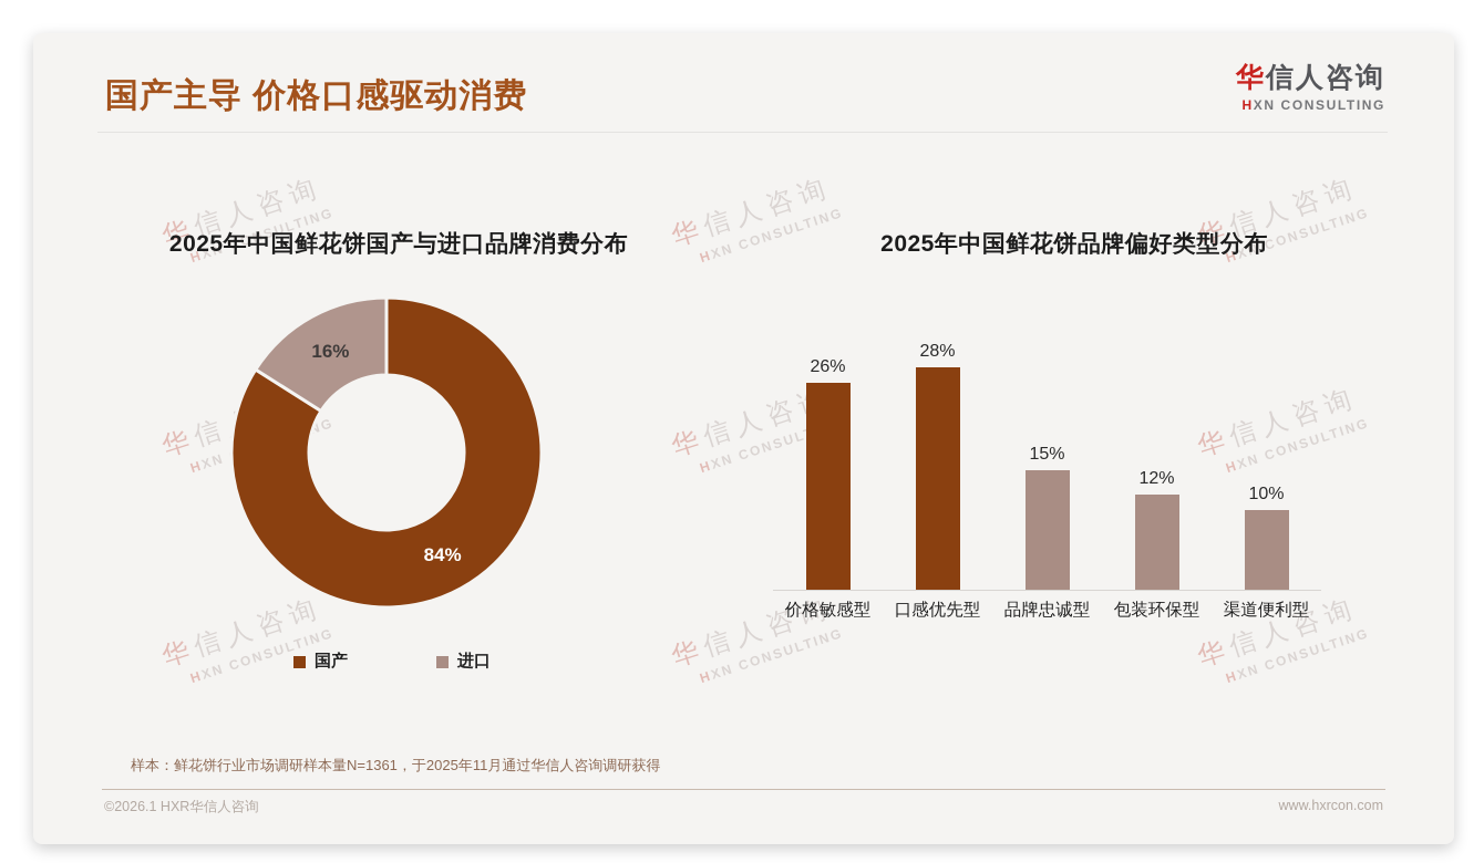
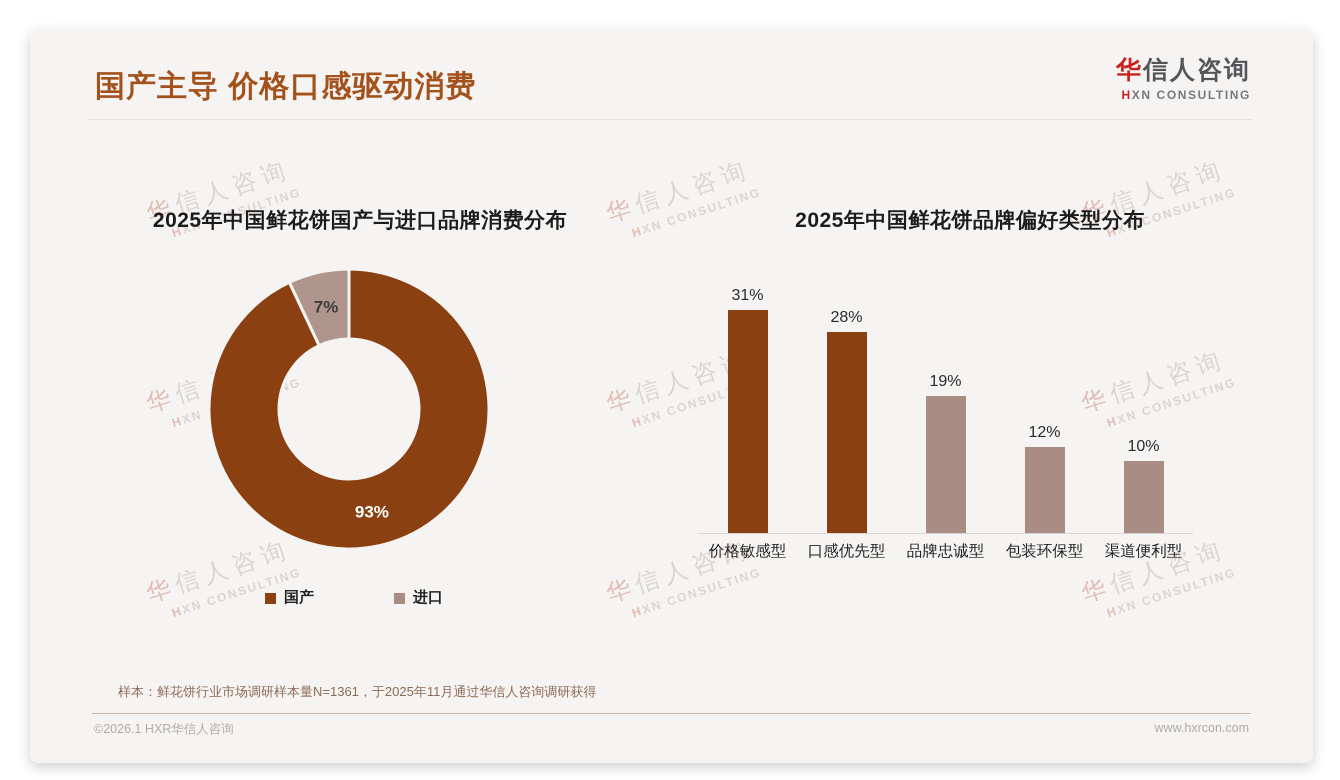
2025年中国鲜花饼国产与进口品牌消费分布/国产: 84% -> 93%
2025年中国鲜花饼国产与进口品牌消费分布/进口: 16% -> 7%
2025年中国鲜花饼品牌偏好类型分布/价格敏感型: 26% -> 31%
2025年中国鲜花饼品牌偏好类型分布/品牌忠诚型: 15% -> 19%
